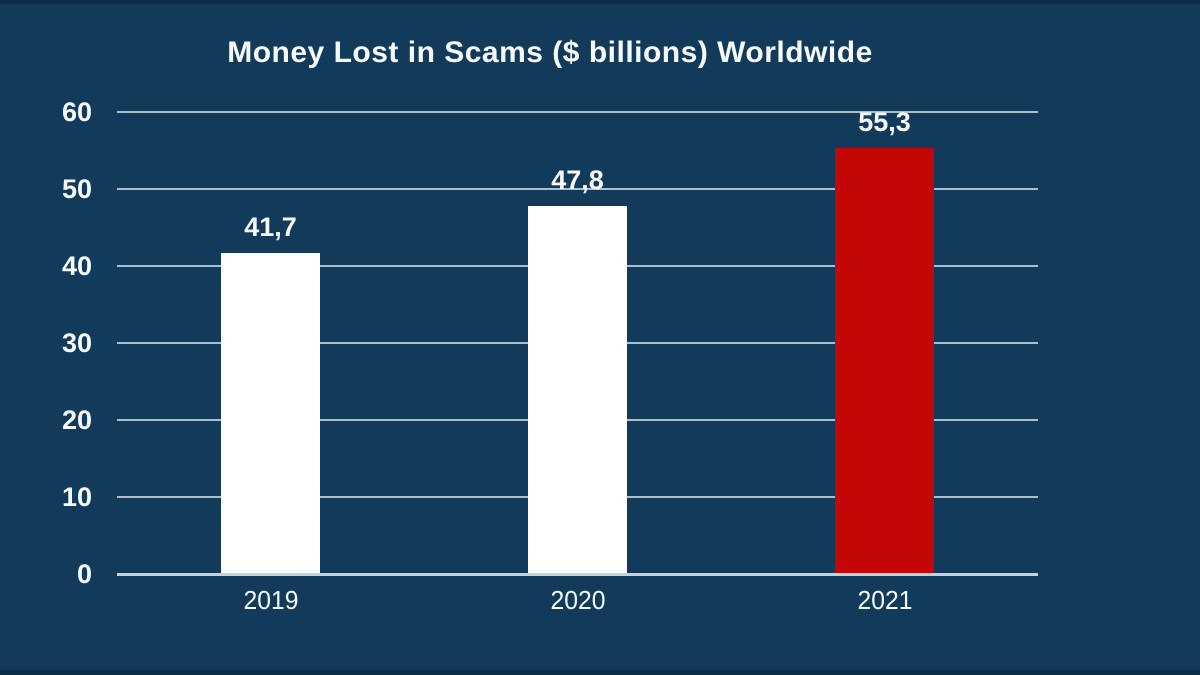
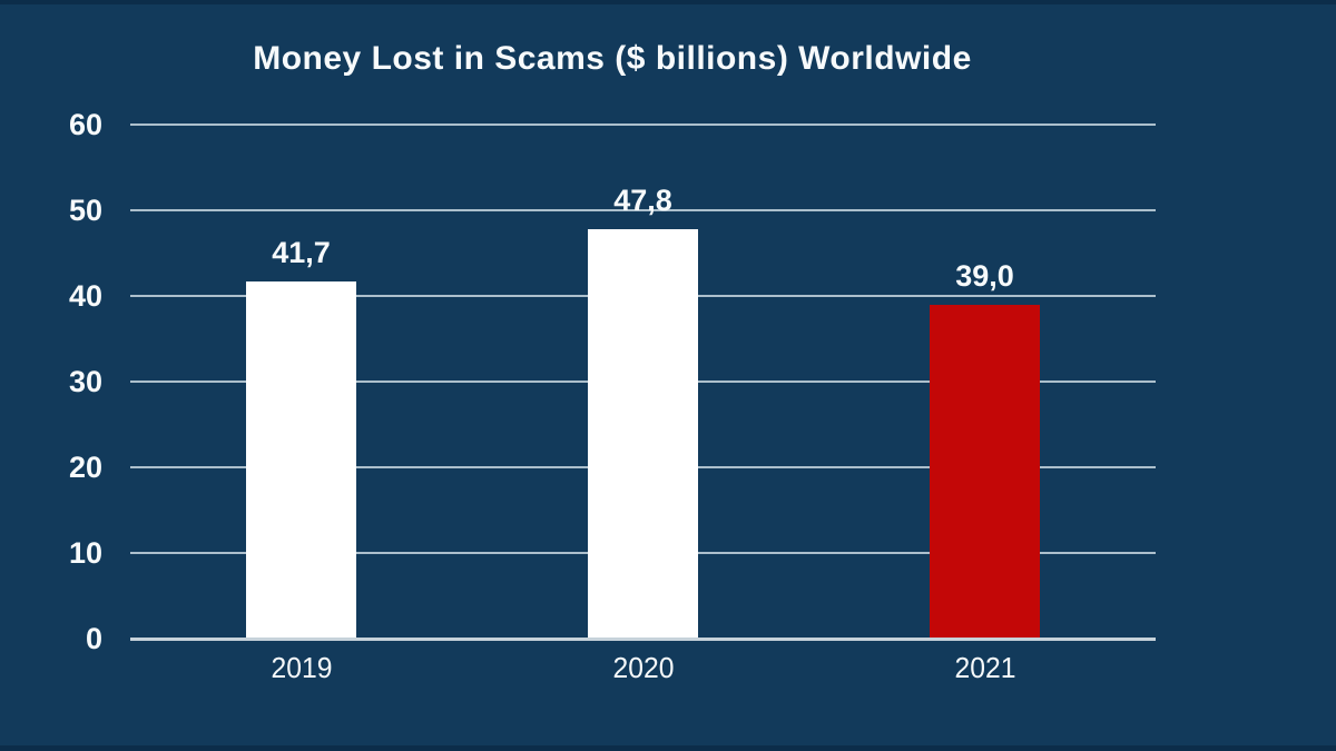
2021: 55,3 -> 39,0
